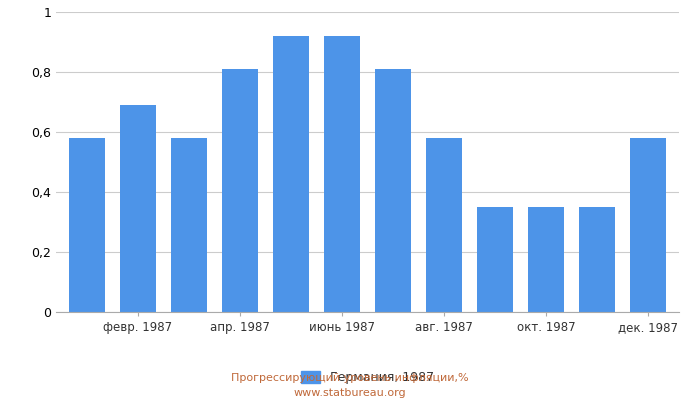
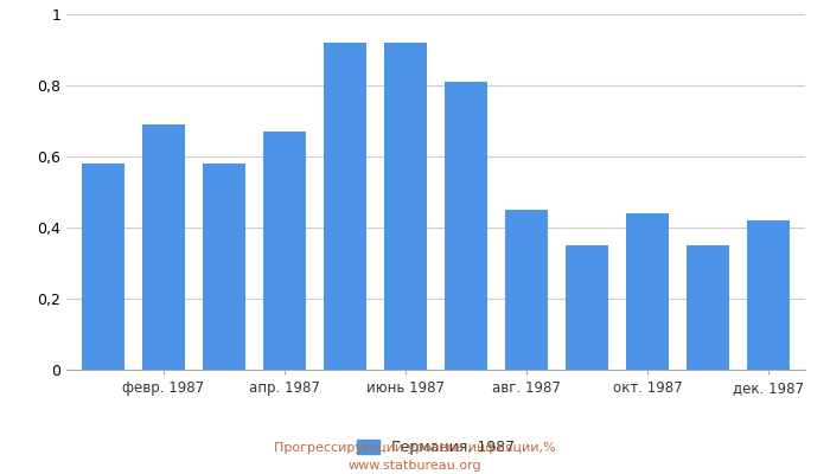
апр. 1987: 0,81 -> 0,67
авг. 1987: 0,58 -> 0,45
окт. 1987: 0,35 -> 0,44
дек. 1987: 0,58 -> 0,42
